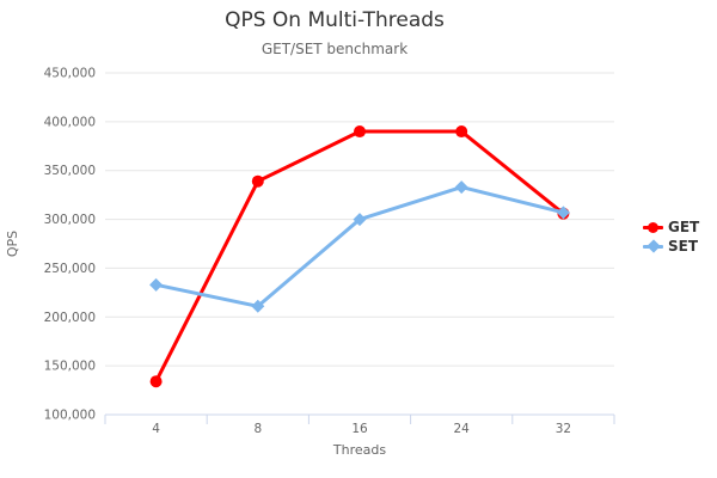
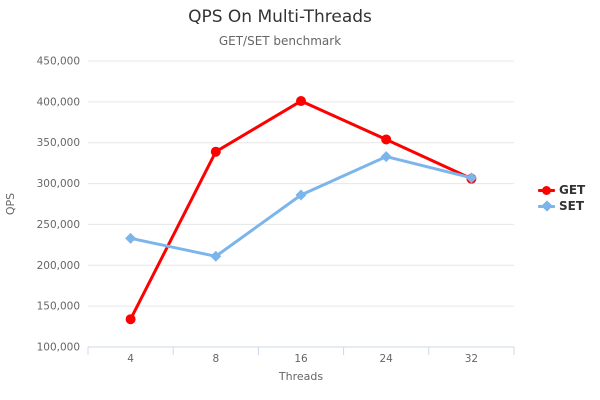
GET/16: 390000 -> 400000
SET/16: 300000 -> 290000
GET/24: 390000 -> 350000
